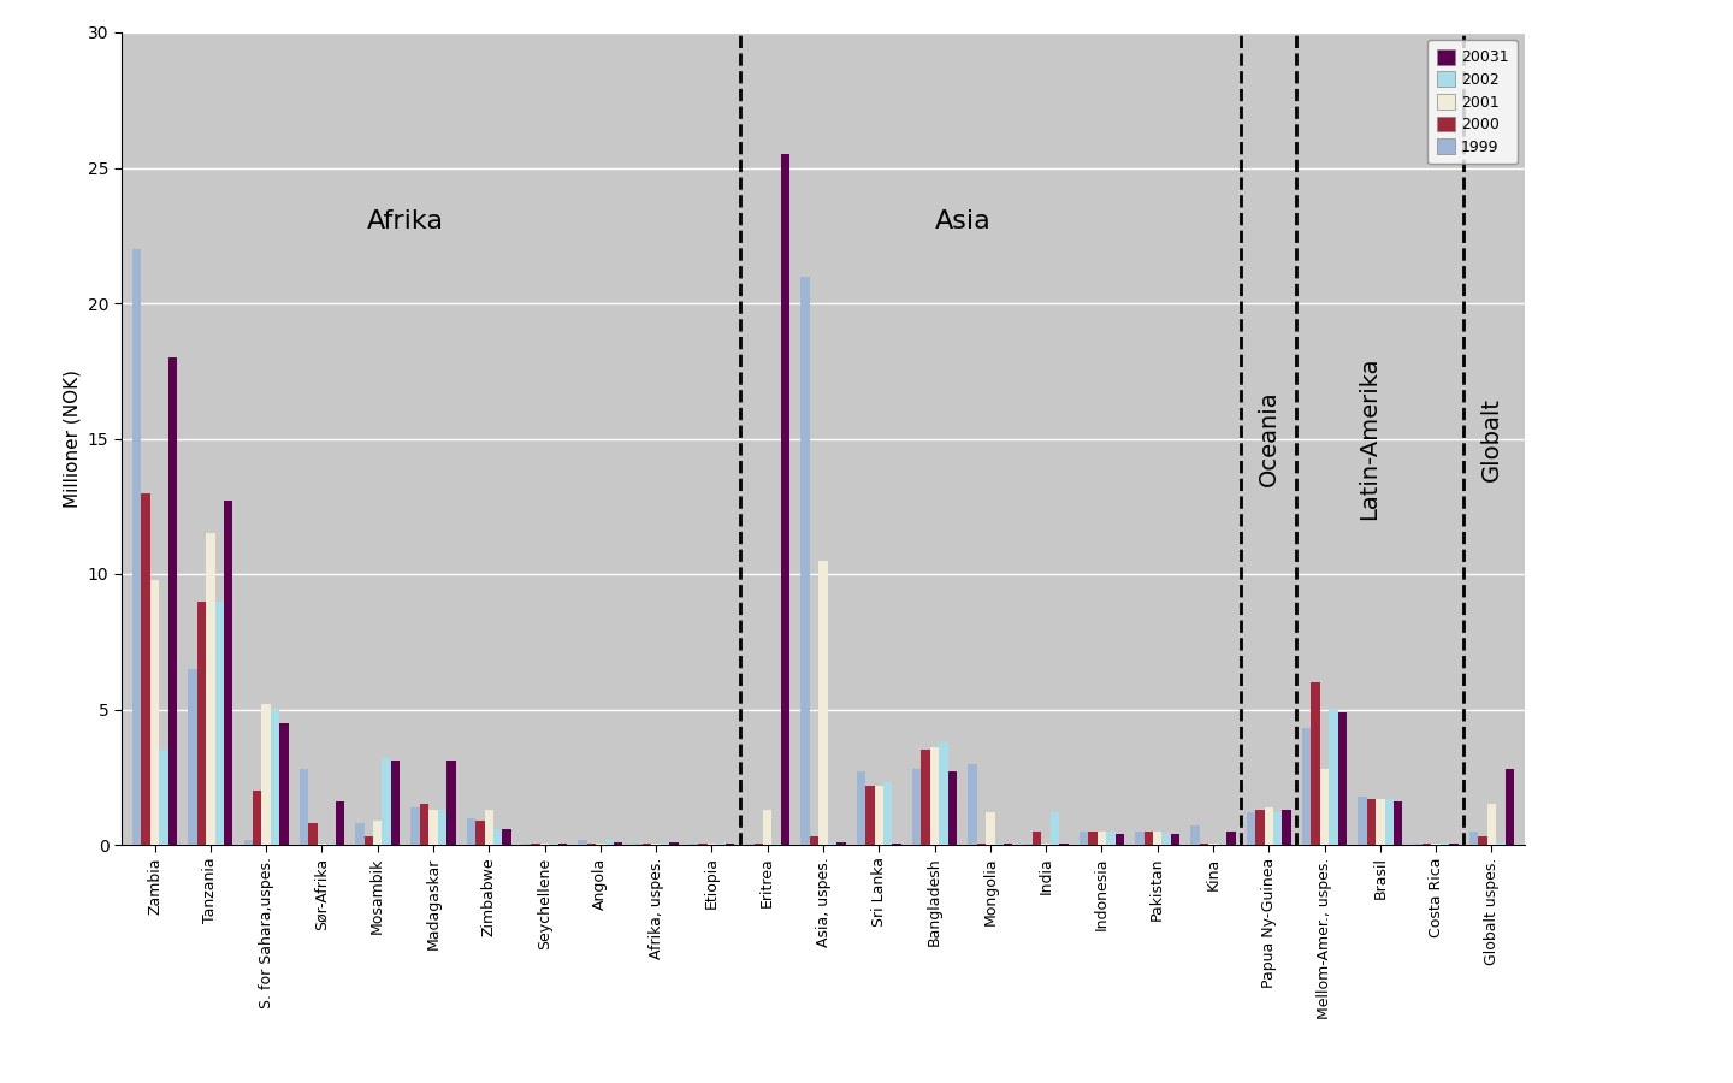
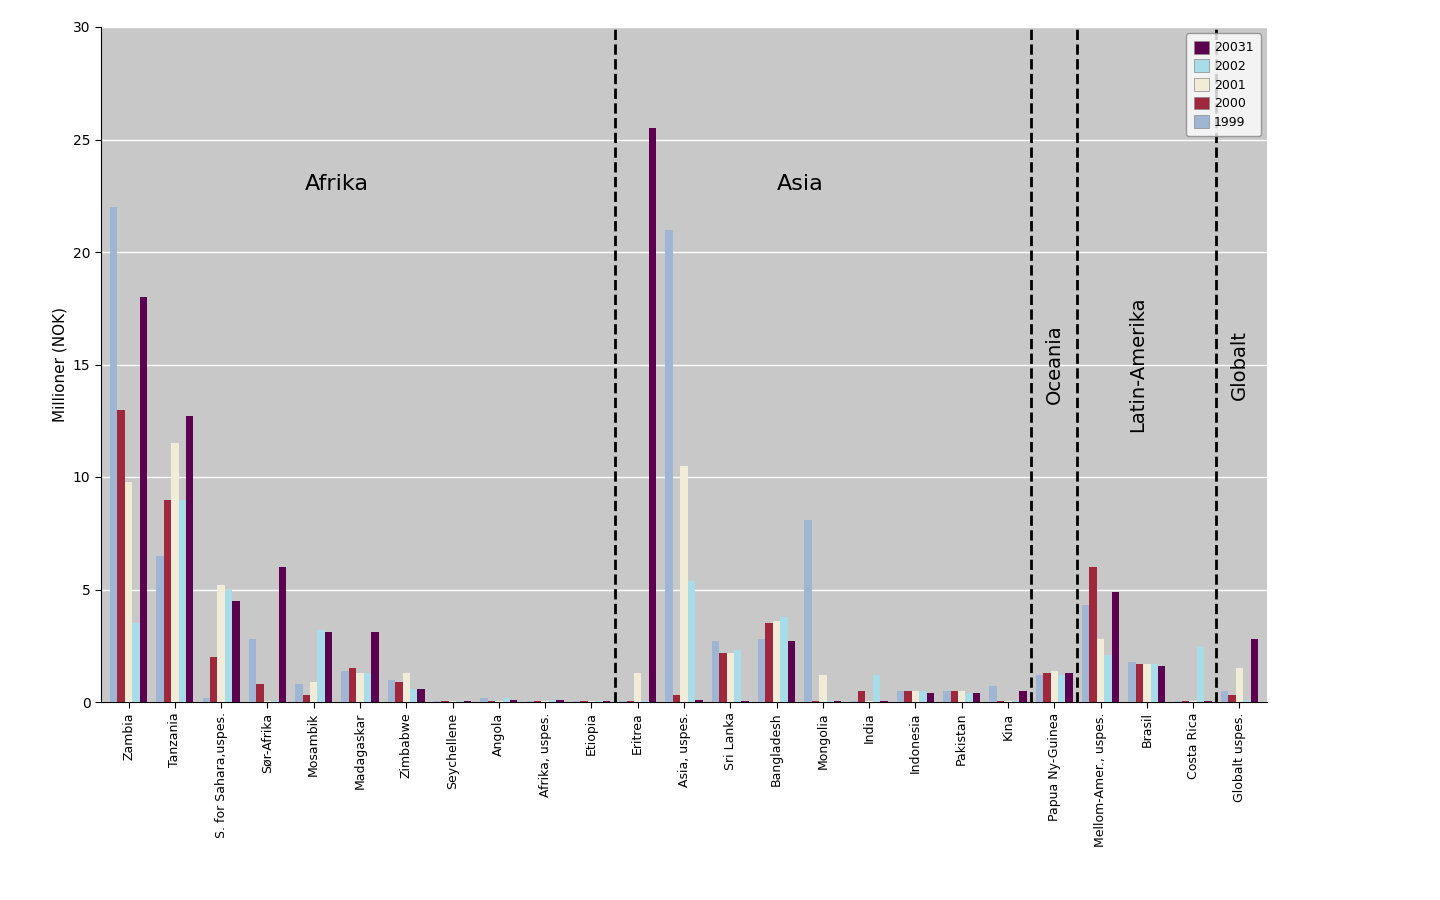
20031/Sør-Afrika: 1.60 -> 6.00
2002/Asia, uspes.: 0.10 -> 5.40
1999/Mongolia: 3.00 -> 8.10
2002/Mellom-Amer., uspes.: 5.00 -> 2.10
2002/Costa Rica: 0.10 -> 2.45
